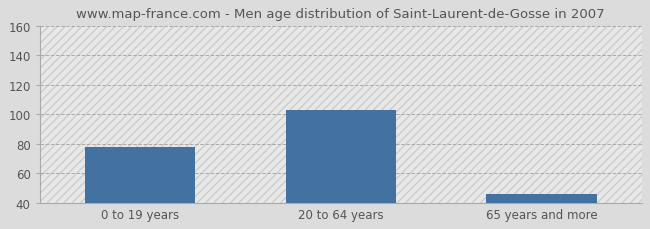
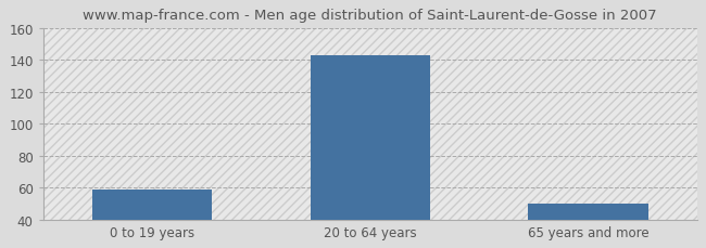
0 to 19 years: 78 -> 59
20 to 64 years: 103 -> 143
65 years and more: 46 -> 50
